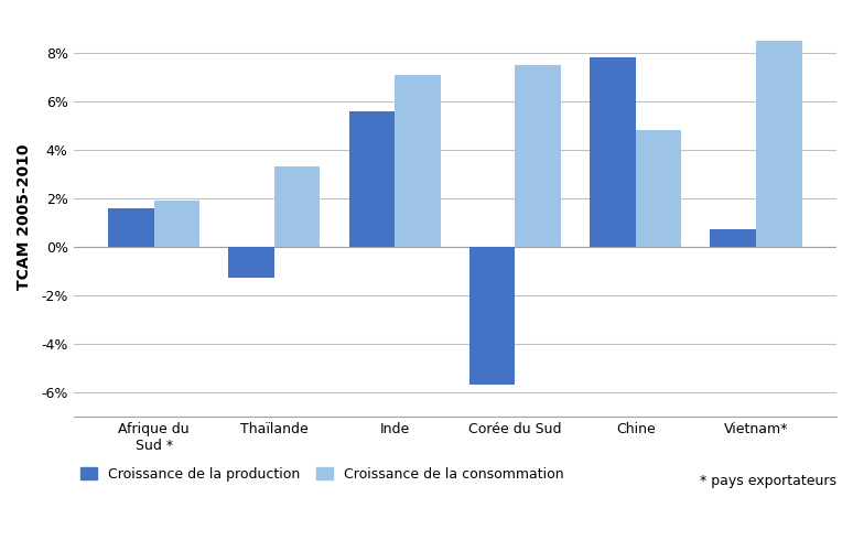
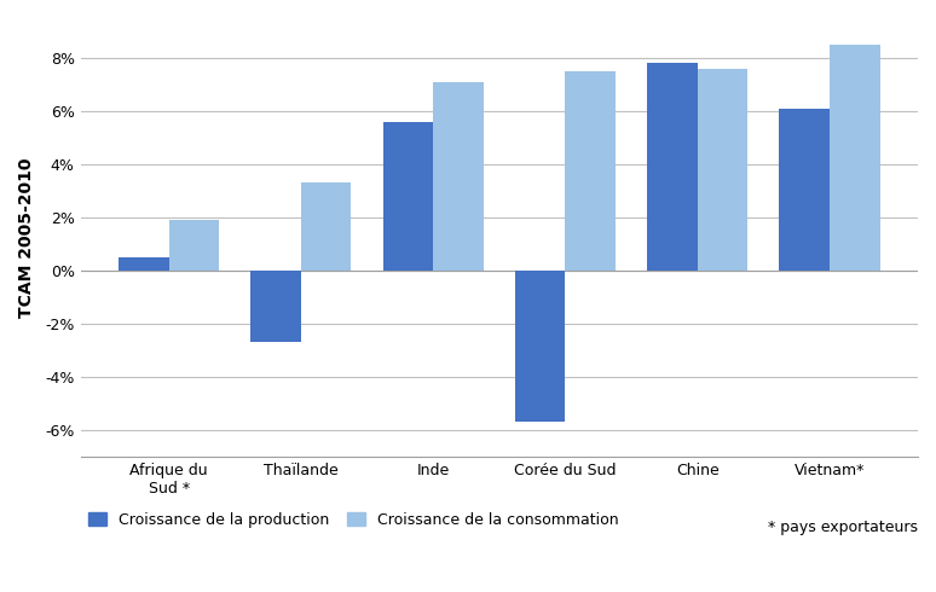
Croissance de la production/Afrique du Sud *: 1.6% -> 0.5%
Croissance de la production/Thaïlande: -1.3% -> -2.7%
Croissance de la consommation/Chine: 4.8% -> 7.6%
Croissance de la production/Vietnam*: 0.7% -> 6.1%
